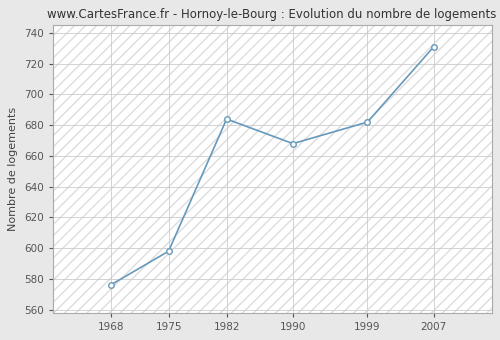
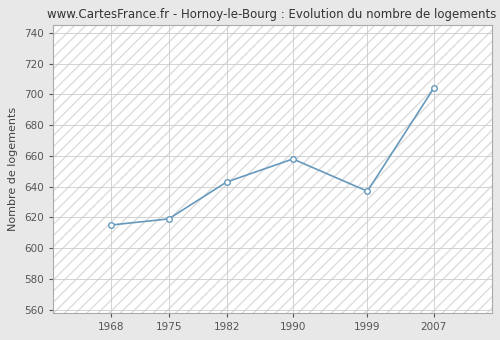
1968: 576 -> 615
1975: 598 -> 619
1982: 684 -> 643
1990: 668 -> 658
1999: 682 -> 637
2007: 731 -> 704
